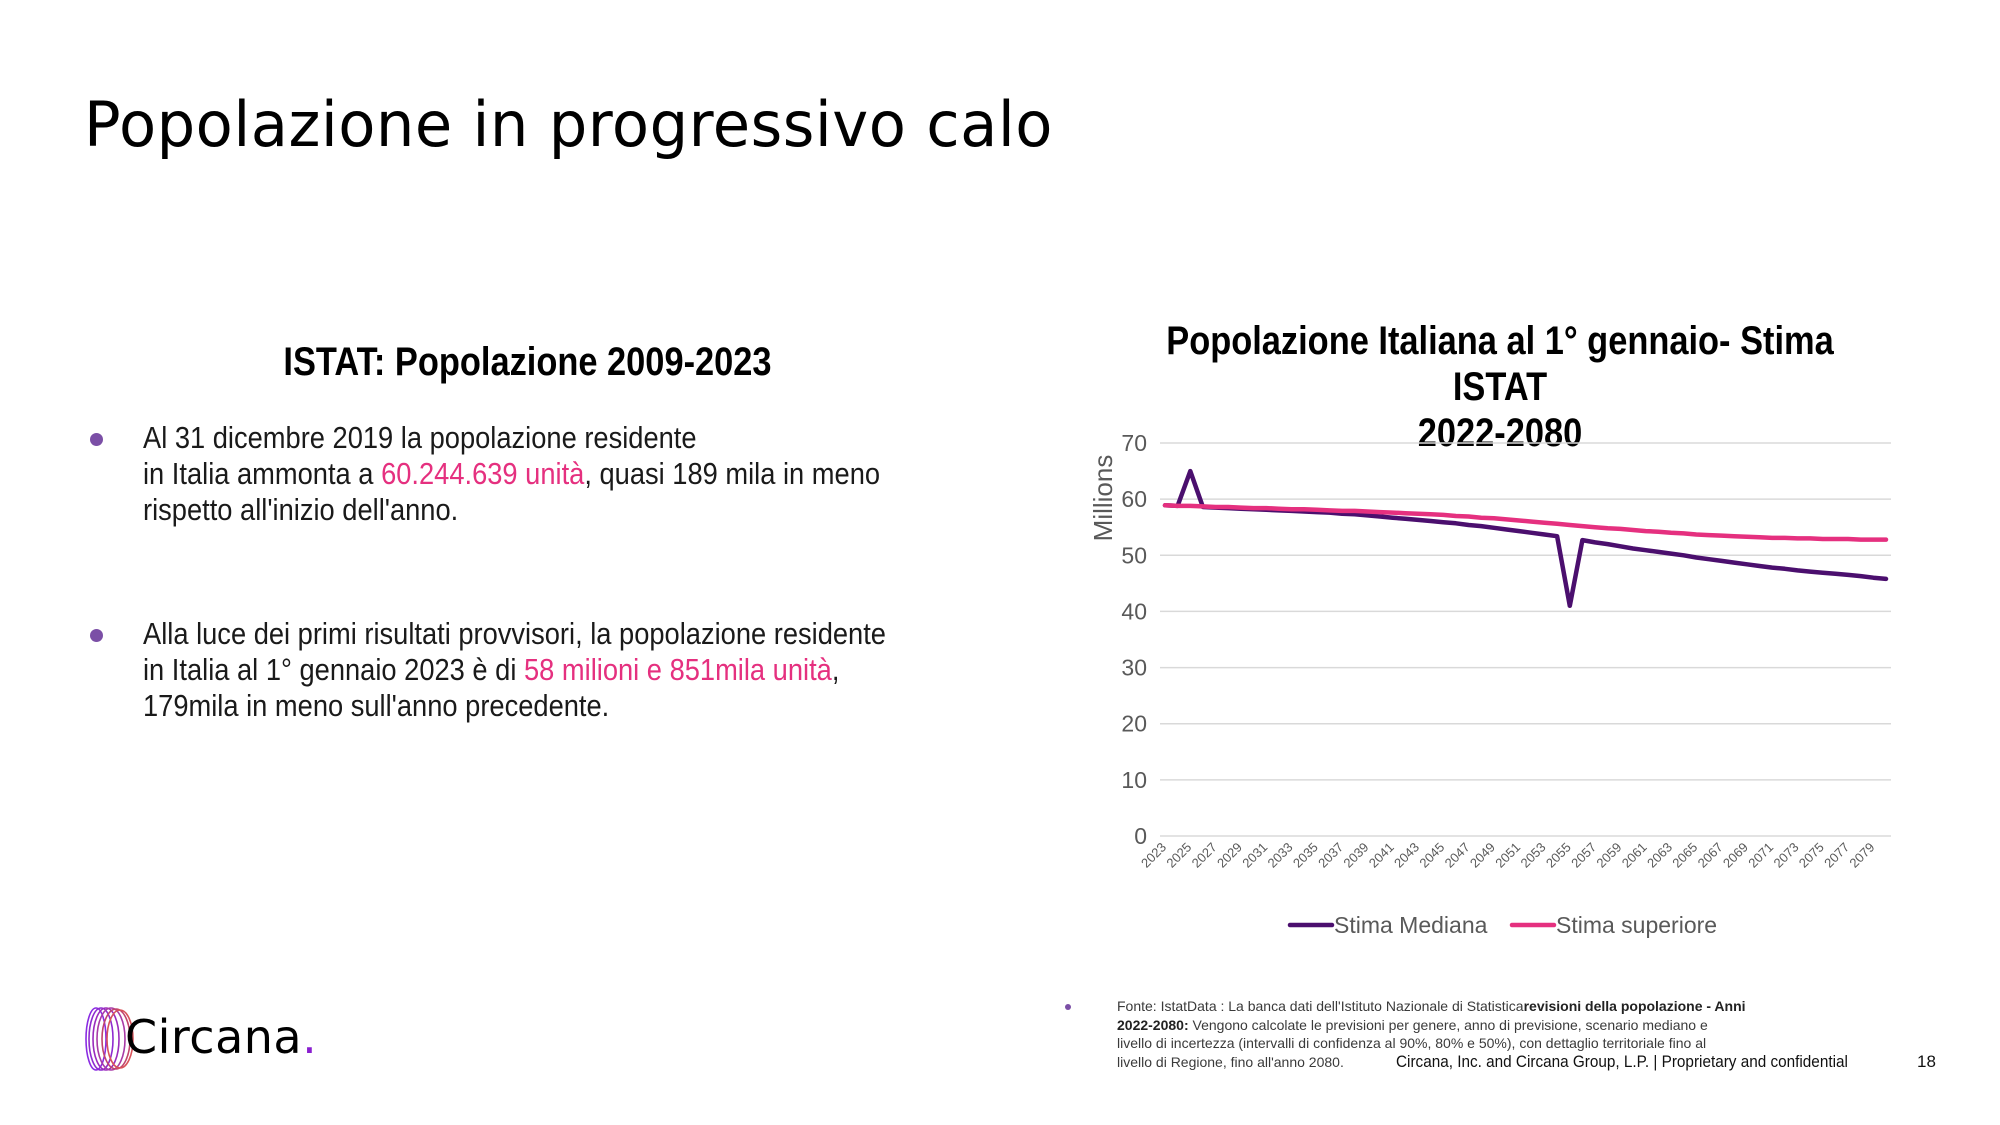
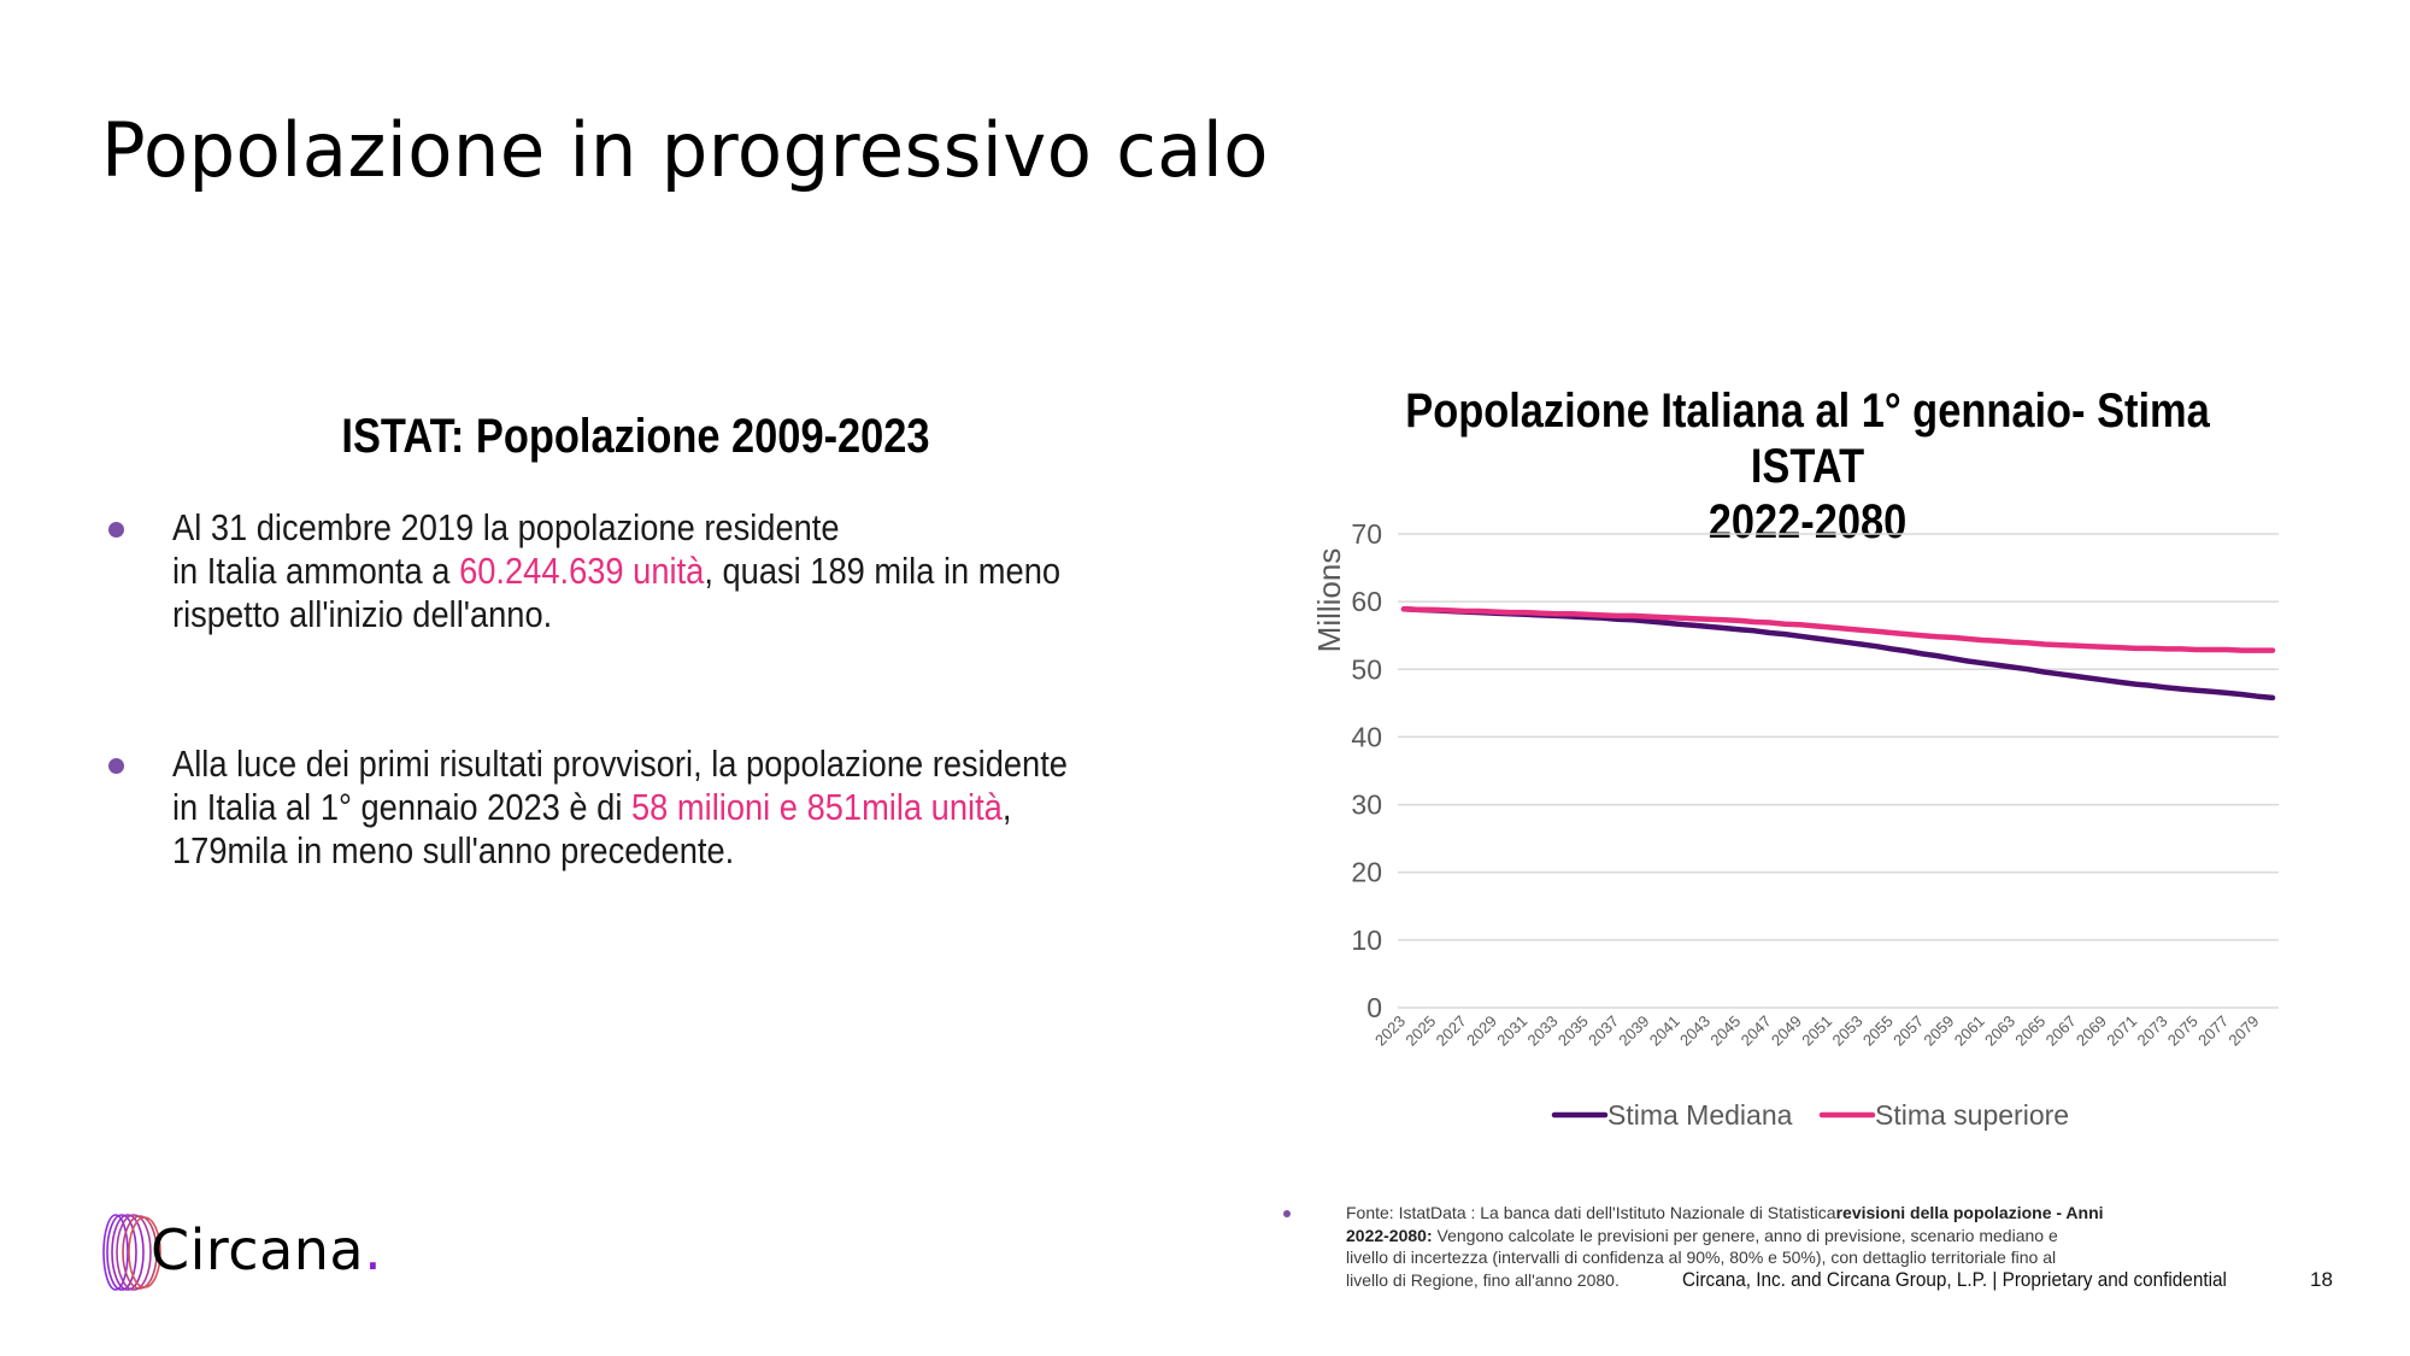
Stima Mediana/2025: 65 -> 59
Stima Mediana/2055: 41 -> 53
